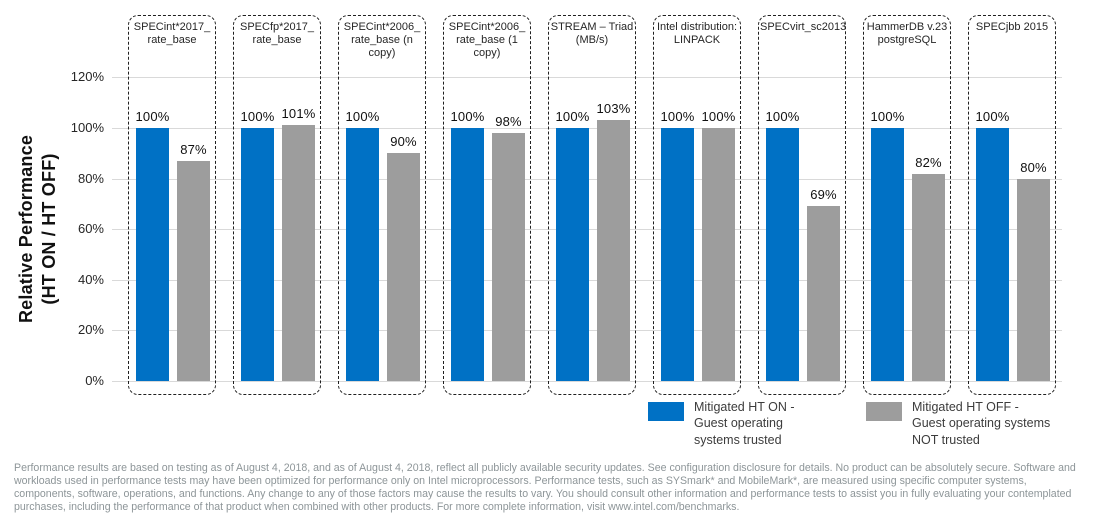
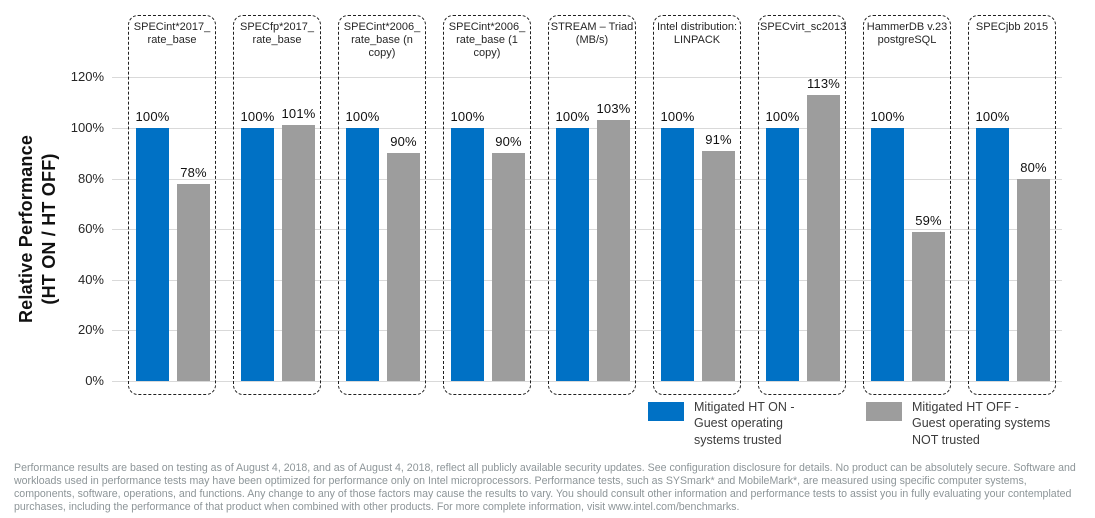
Mitigated HT OFF - Guest operating systems NOT trusted/SPECint*2017_ rate_base: 87% -> 78%
Mitigated HT OFF - Guest operating systems NOT trusted/SPECint*2006_ rate_base (1 copy): 98% -> 90%
Mitigated HT OFF - Guest operating systems NOT trusted/Intel distribution: LINPACK: 100% -> 91%
Mitigated HT OFF - Guest operating systems NOT trusted/SPECvirt_sc2013: 69% -> 113%
Mitigated HT OFF - Guest operating systems NOT trusted/HammerDB v.23 postgreSQL: 82% -> 59%
